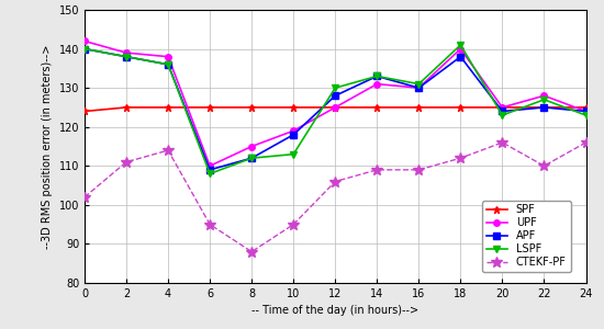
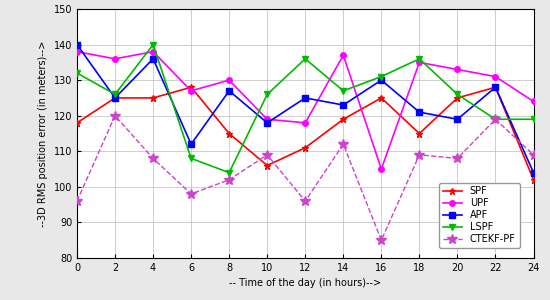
SPF/0: 124 -> 118
UPF/0: 142 -> 138
LSPF/0: 140 -> 132
CTEKF-PF/0: 102 -> 96
UPF/2: 139 -> 136
APF/2: 138 -> 125
LSPF/2: 138 -> 126
CTEKF-PF/2: 111 -> 120
LSPF/4: 136 -> 140
CTEKF-PF/4: 114 -> 108
SPF/6: 125 -> 128
UPF/6: 110 -> 127
APF/6: 109 -> 112
CTEKF-PF/6: 95 -> 98
SPF/8: 125 -> 115
UPF/8: 115 -> 130
APF/8: 112 -> 127
LSPF/8: 112 -> 104
CTEKF-PF/8: 88 -> 102
SPF/10: 125 -> 106
LSPF/10: 113 -> 126
CTEKF-PF/10: 95 -> 109
SPF/12: 125 -> 111
UPF/12: 125 -> 118
APF/12: 128 -> 125
LSPF/12: 130 -> 136
CTEKF-PF/12: 106 -> 96
SPF/14: 125 -> 119
UPF/14: 131 -> 137
APF/14: 133 -> 123
LSPF/14: 133 -> 127
CTEKF-PF/14: 109 -> 112
UPF/16: 130 -> 105
CTEKF-PF/16: 109 -> 85
SPF/18: 125 -> 115
UPF/18: 140 -> 135
APF/18: 138 -> 121
LSPF/18: 141 -> 136
CTEKF-PF/18: 112 -> 109
UPF/20: 125 -> 133
APF/20: 124 -> 119
LSPF/20: 123 -> 126
CTEKF-PF/20: 116 -> 108
SPF/22: 125 -> 128
UPF/22: 128 -> 131
APF/22: 125 -> 128
LSPF/22: 127 -> 119
CTEKF-PF/22: 110 -> 119
SPF/24: 125 -> 102
APF/24: 124 -> 104
LSPF/24: 123 -> 119
CTEKF-PF/24: 116 -> 109
